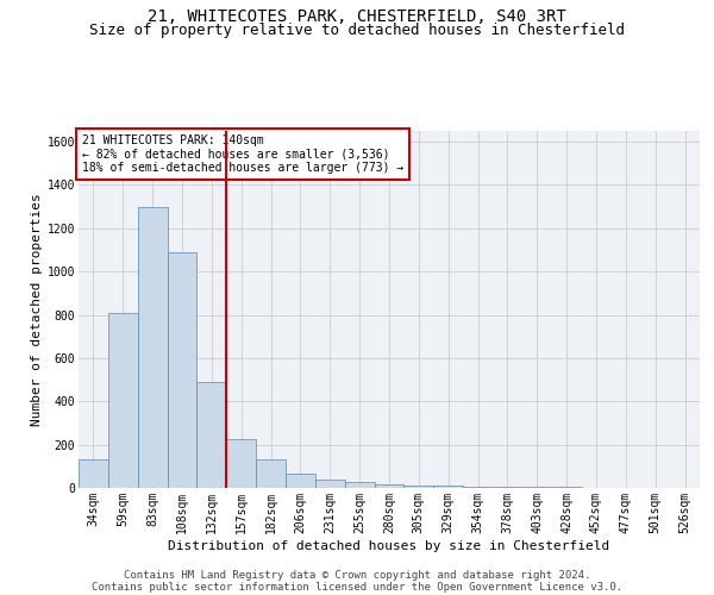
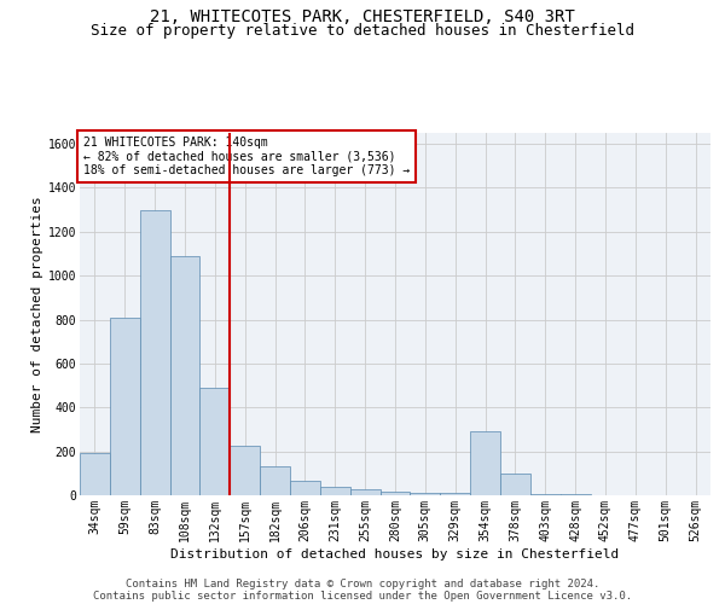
34sqm: 130 -> 190
354sqm: 10 -> 290
378sqm: 0 -> 100
